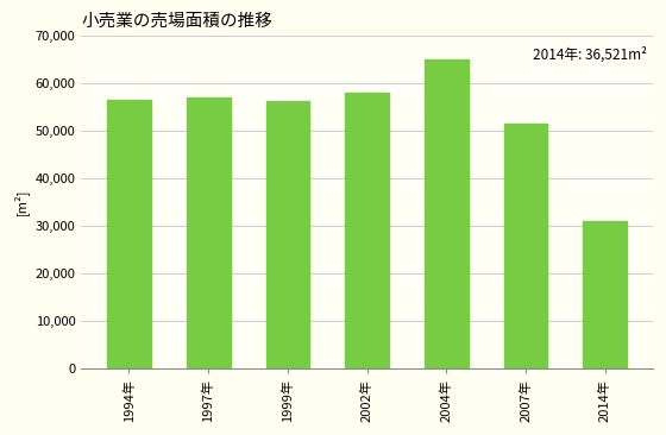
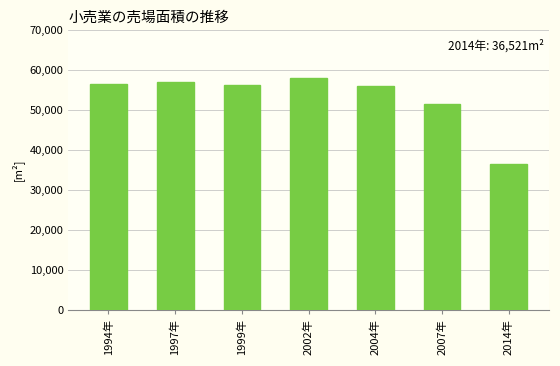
2004年: 65,000 -> 56,200
2014年: 31,000 -> 36,500
